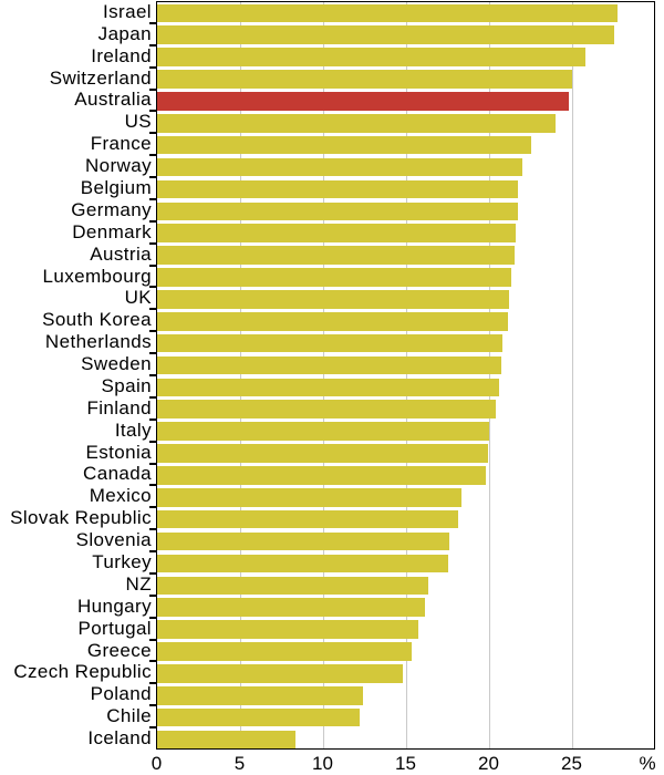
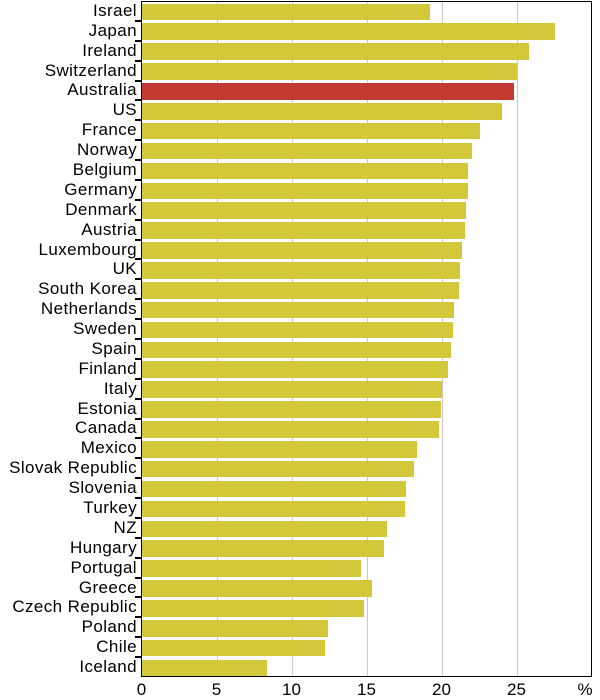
Israel: 27.7 -> 19.2
Portugal: 15.7 -> 14.6
